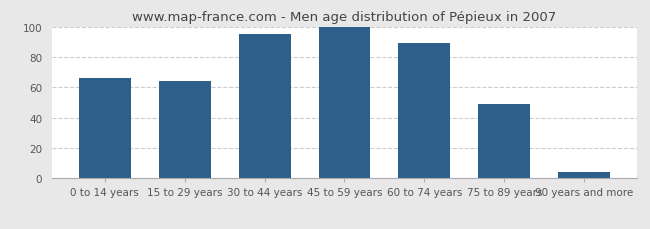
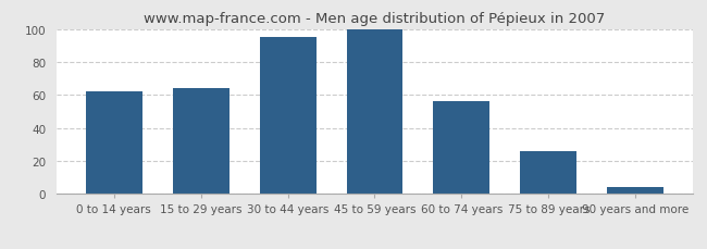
0 to 14 years: 66 -> 62
60 to 74 years: 89 -> 56
75 to 89 years: 49 -> 26
